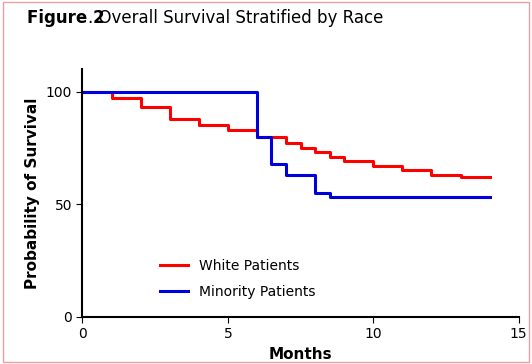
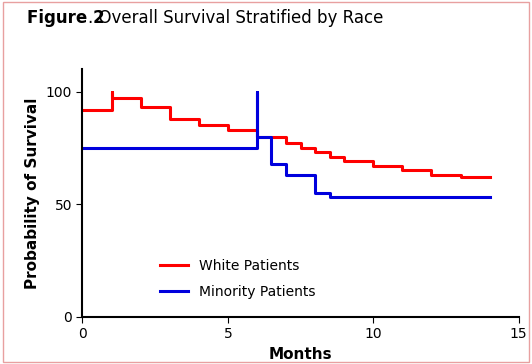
White Patients/0: 100 -> 92
Minority Patients/0: 100 -> 75
